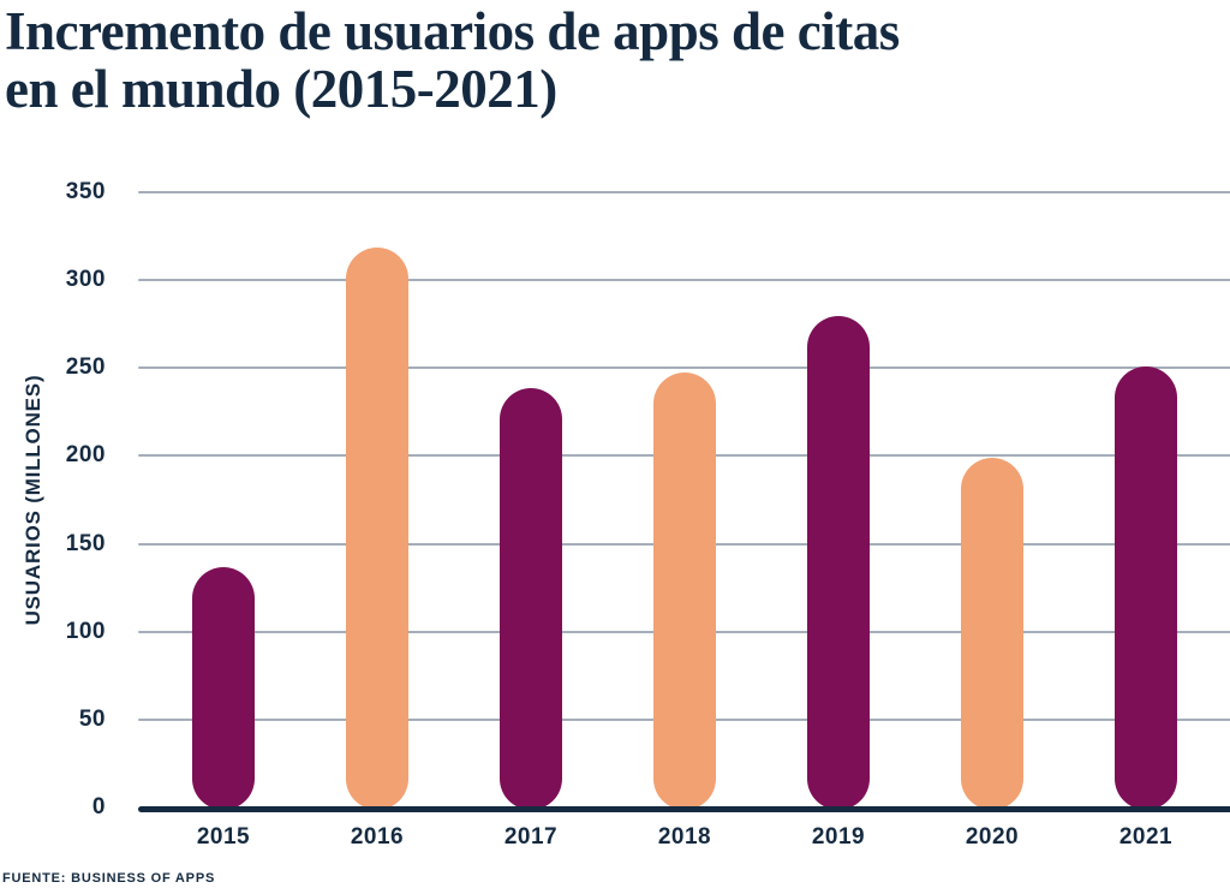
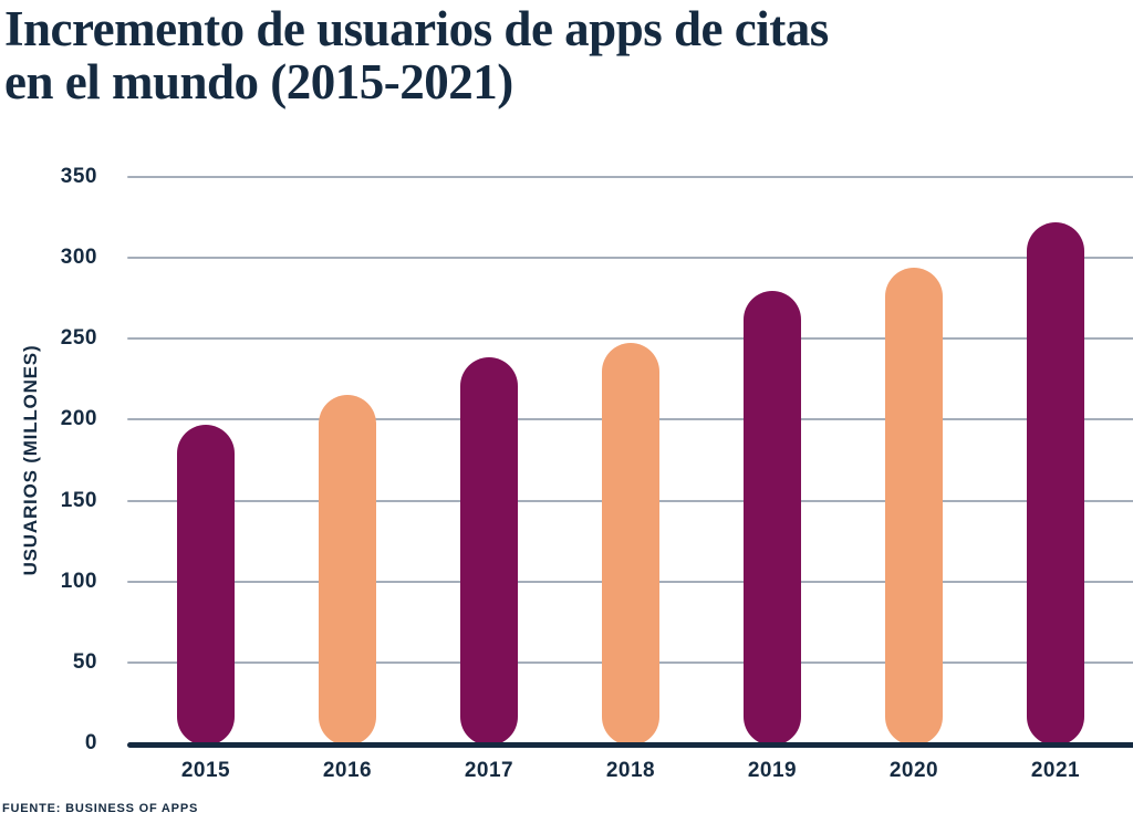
2015: 138 -> 198
2016: 320 -> 217
2020: 200 -> 295
2021: 252 -> 323
